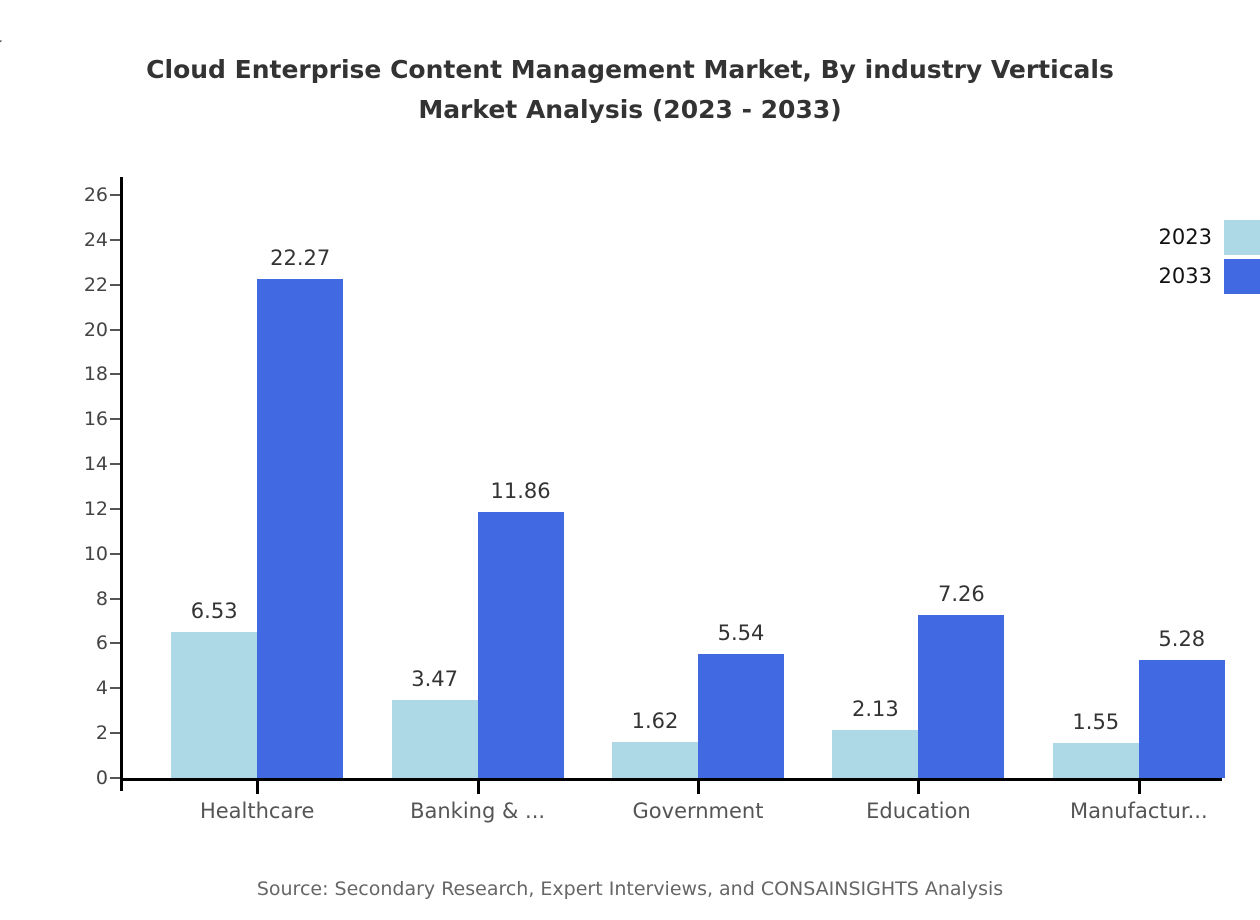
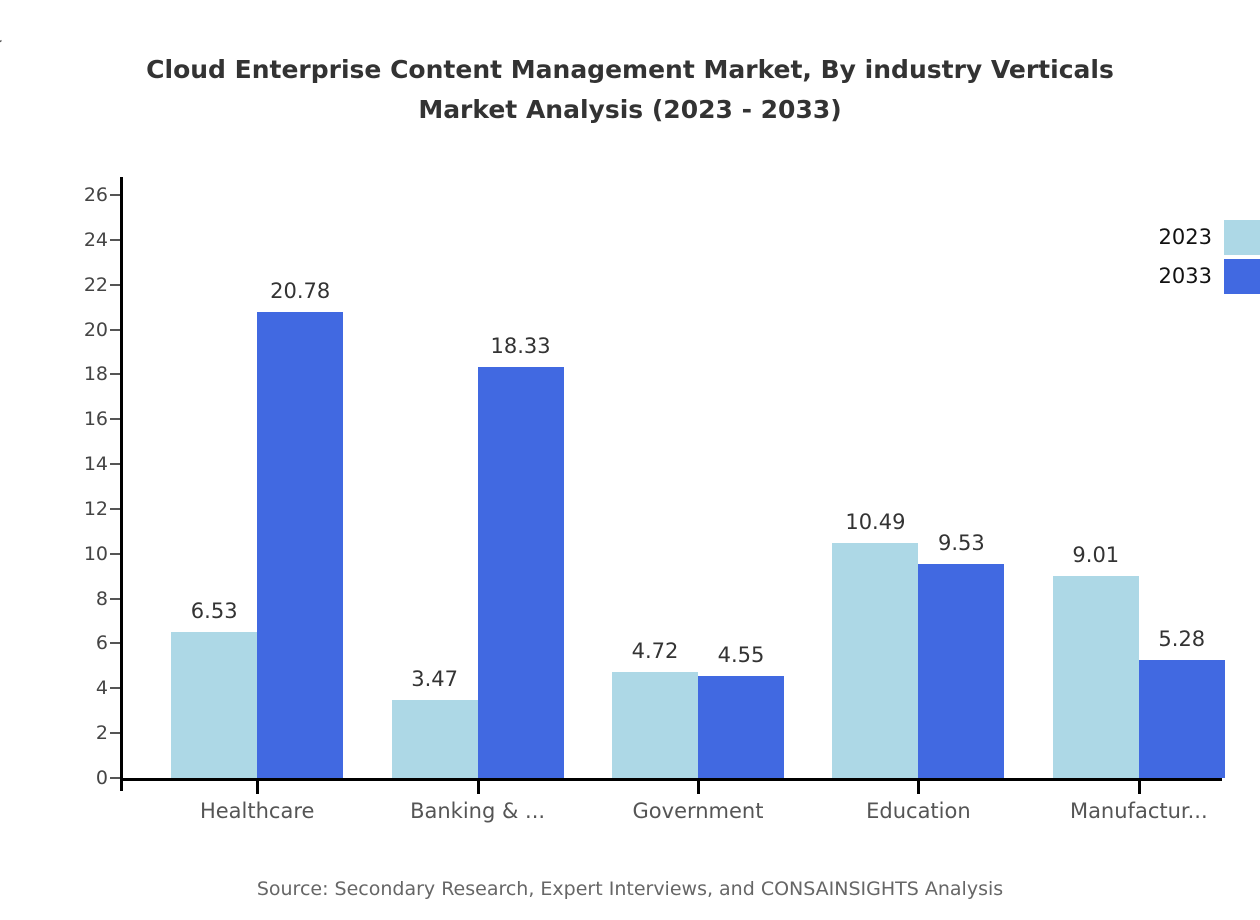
2033/Healthcare: 22.27 -> 20.78
2033/Banking & ...: 11.86 -> 18.33
2023/Government: 1.62 -> 4.72
2033/Government: 5.54 -> 4.55
2023/Education: 2.13 -> 10.49
2033/Education: 7.26 -> 9.53
2023/Manufactur...: 1.55 -> 9.01
